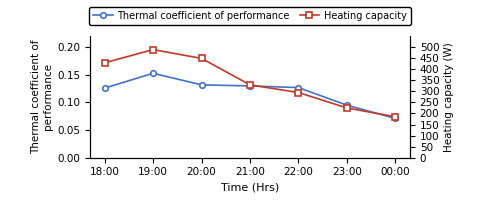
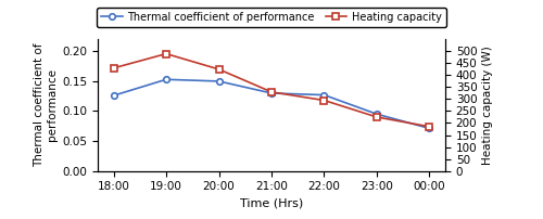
Thermal coefficient of performance/20:00: 0.132 -> 0.150
Heating capacity/20:00: 450 -> 425
